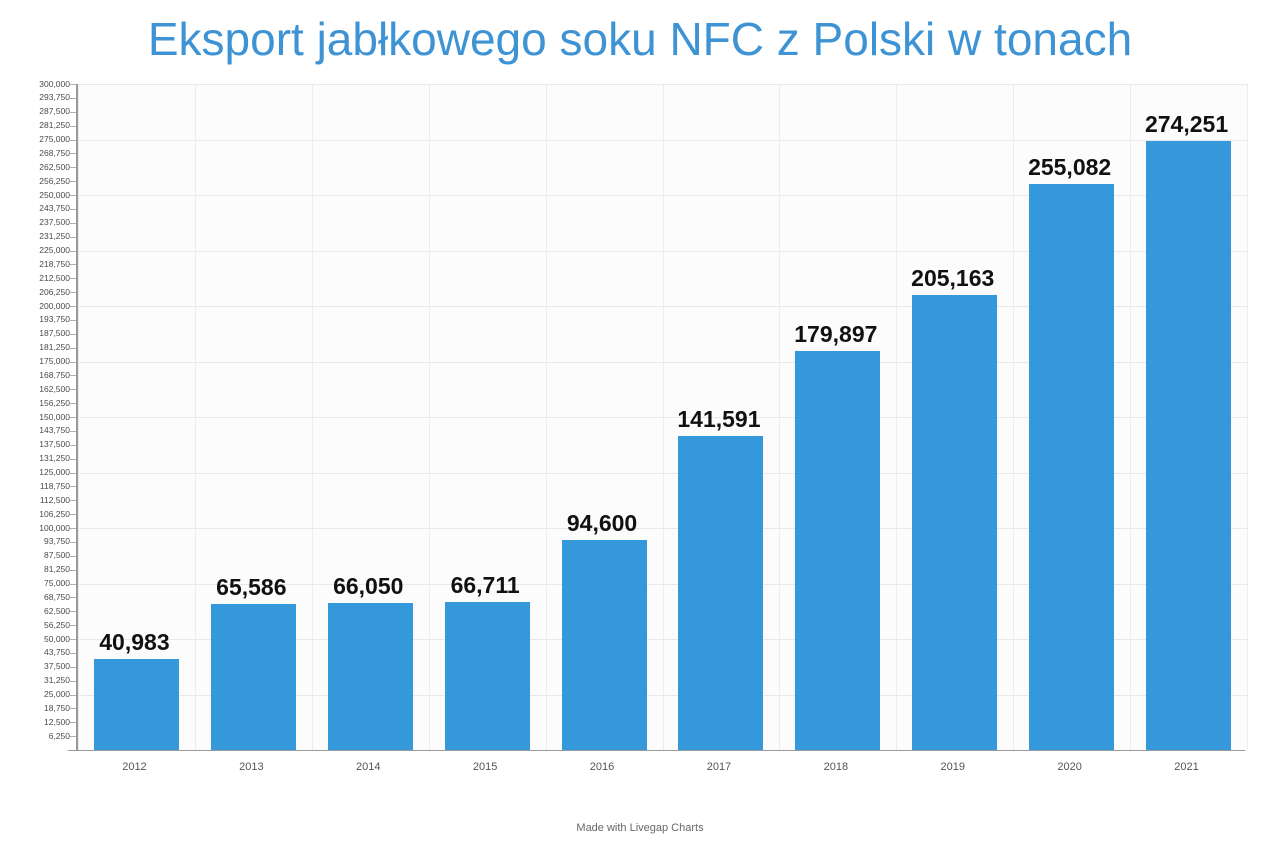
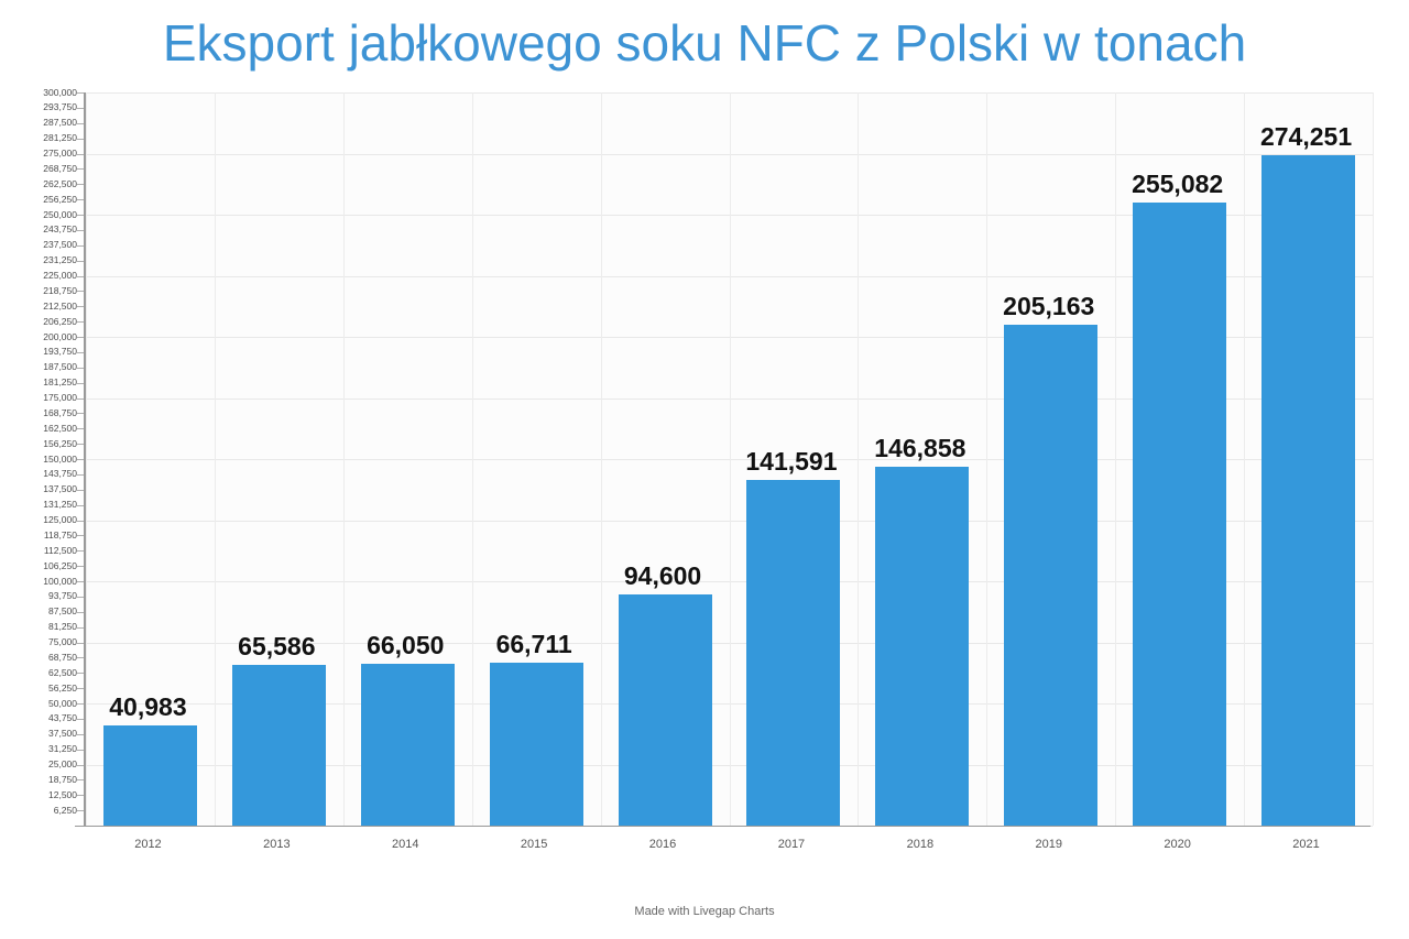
2018: 179,897 -> 146,858
